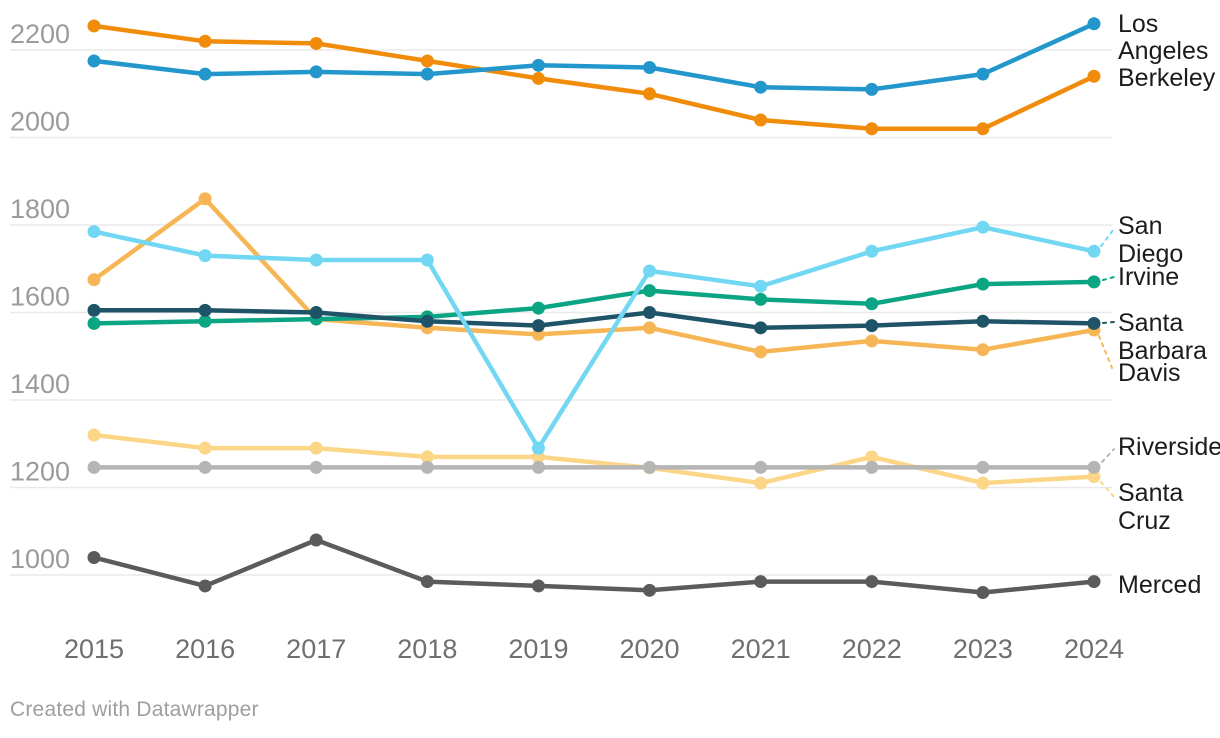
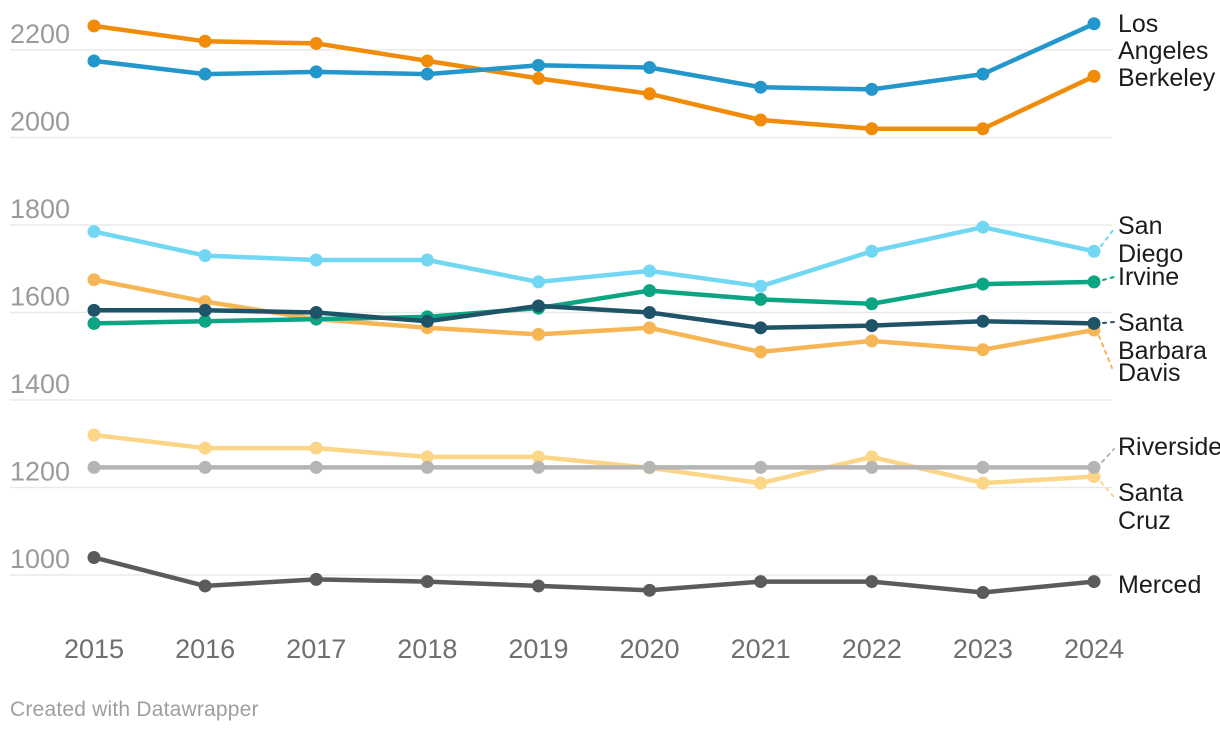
Davis/2016: 1860 -> 1620
Merced/2017: 1080 -> 990
San Diego/2019: 1290 -> 1670
Santa Barbara/2019: 1570 -> 1620
